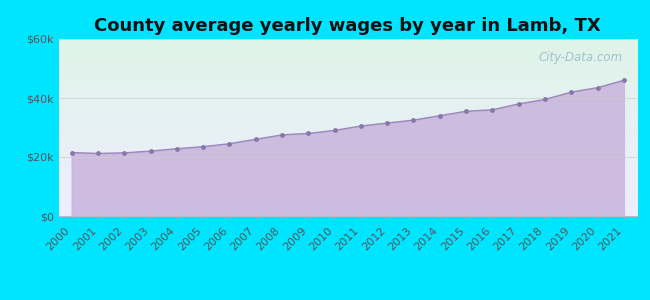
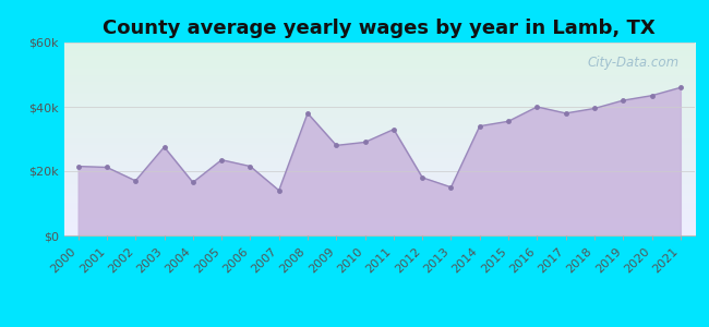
2002: $21.4k -> $17.0k
2003: $22.0k -> $27.5k
2004: $22.8k -> $16.5k
2006: $24.5k -> $21.5k
2007: $26.0k -> $14.0k
2008: $27.5k -> $38.0k
2011: $30.5k -> $33.0k
2012: $31.5k -> $18.0k
2013: $32.5k -> $15.0k
2016: $36.0k -> $40.0k
